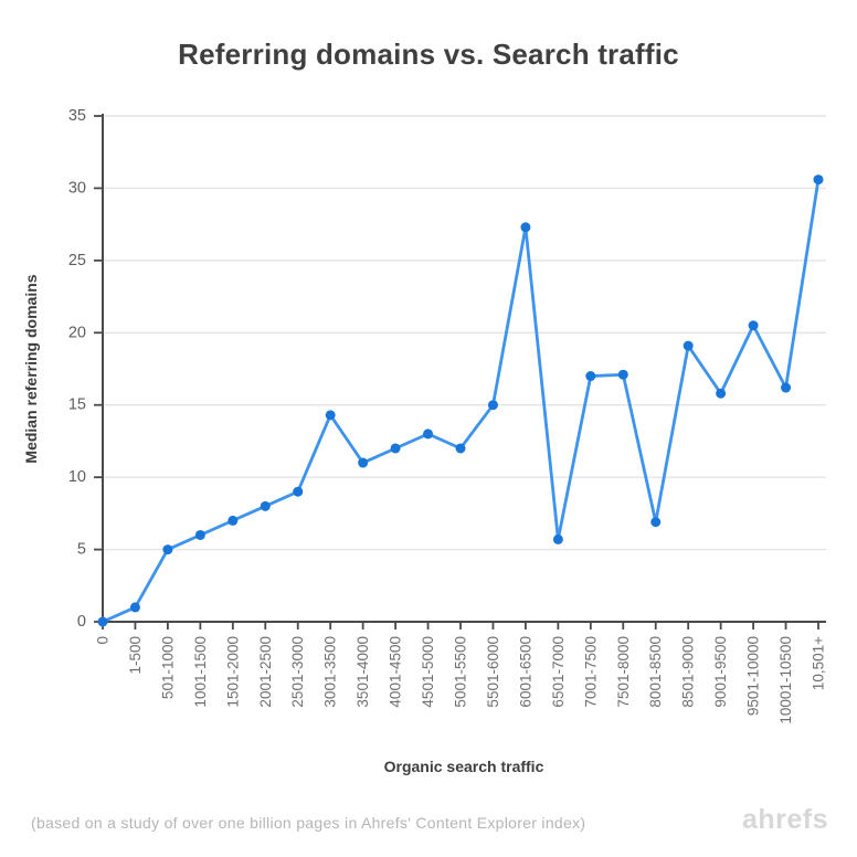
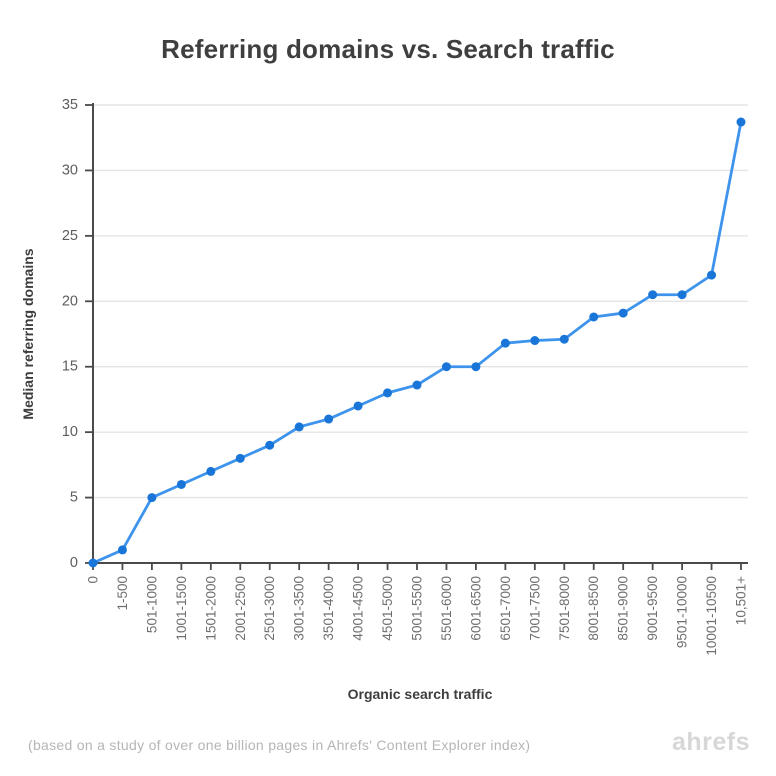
3001-3500: 14.3 -> 10.4
5001-5500: 12.0 -> 13.6
6001-6500: 27.3 -> 15.0
6501-7000: 5.7 -> 16.8
8001-8500: 6.9 -> 18.8
9001-9500: 15.8 -> 20.5
10001-10500: 16.2 -> 22.0
10,501+: 30.6 -> 33.7
